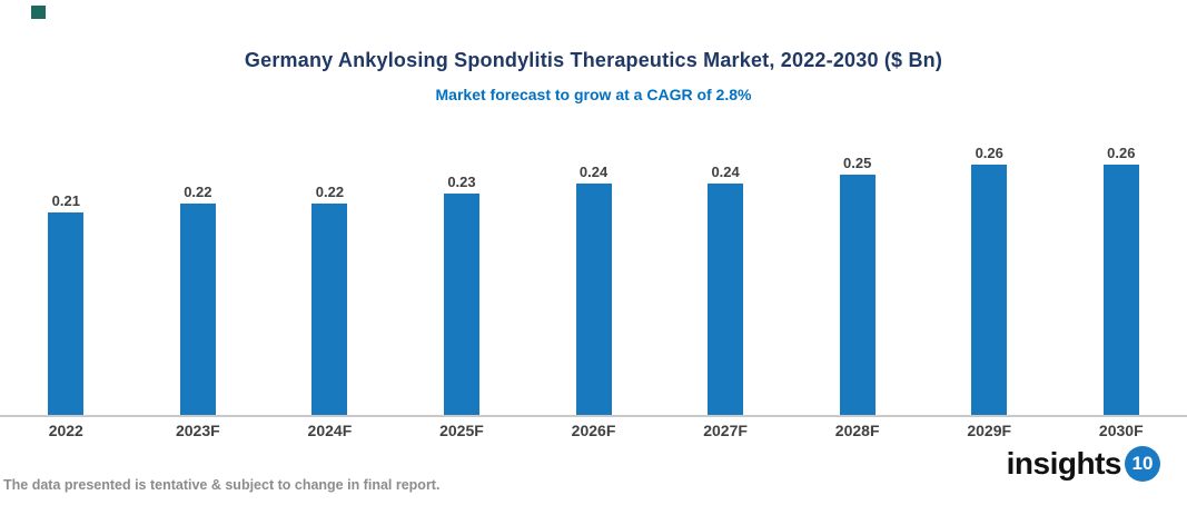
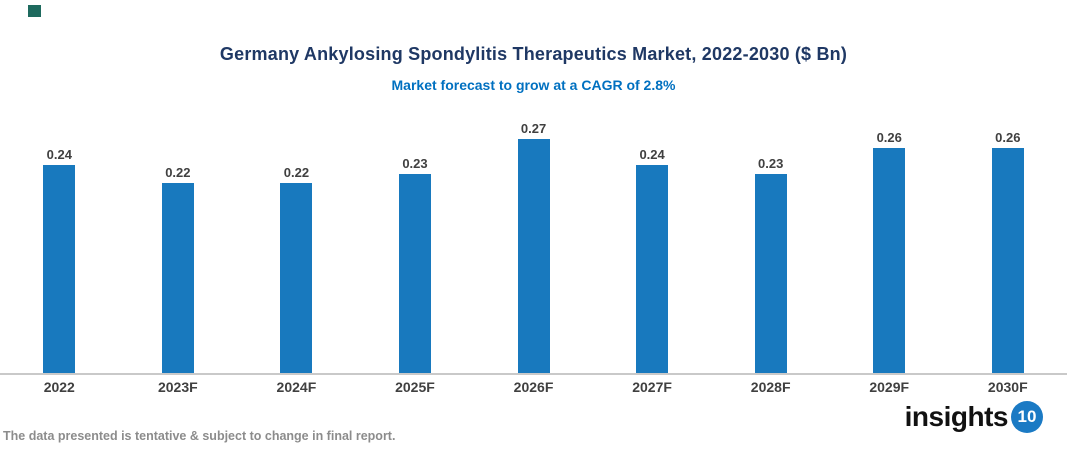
2022: 0.21 -> 0.24
2026F: 0.24 -> 0.27
2028F: 0.25 -> 0.23
